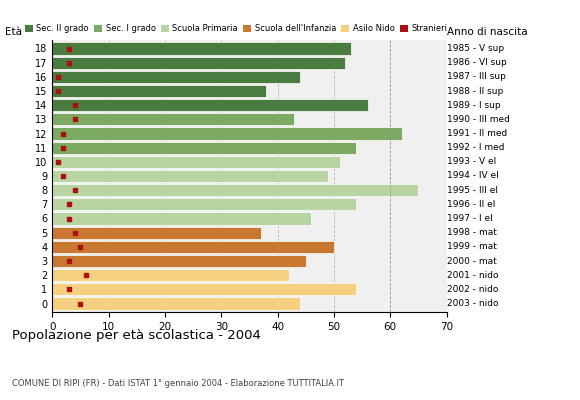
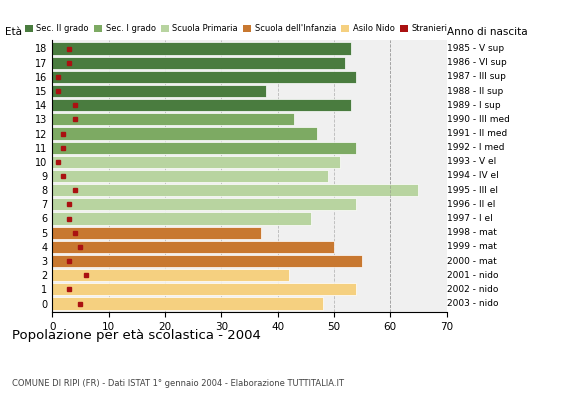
16: 44 -> 54
14: 56 -> 53
12: 62 -> 47
3: 45 -> 55
0: 44 -> 48
